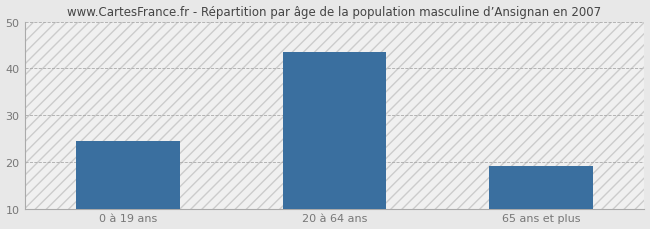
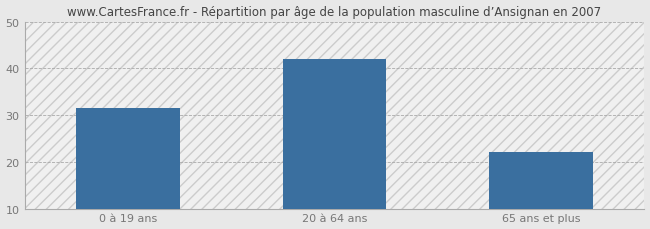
0 à 19 ans: 24.5 -> 31.5
20 à 64 ans: 43.5 -> 42.0
65 ans et plus: 19.0 -> 22.0
